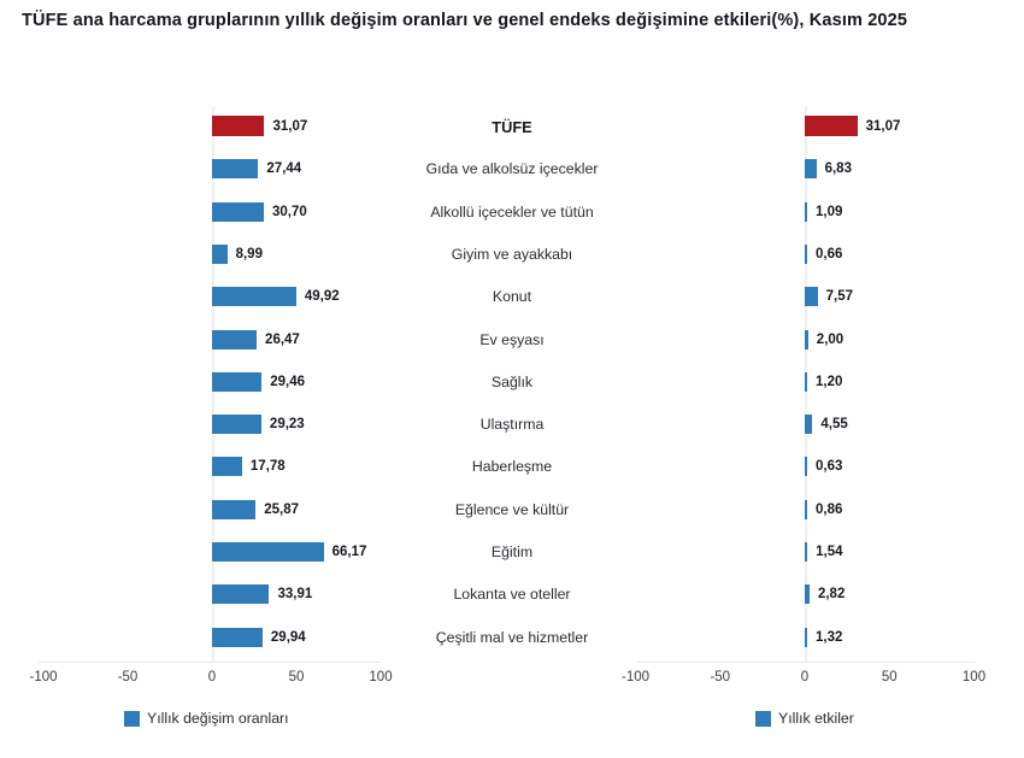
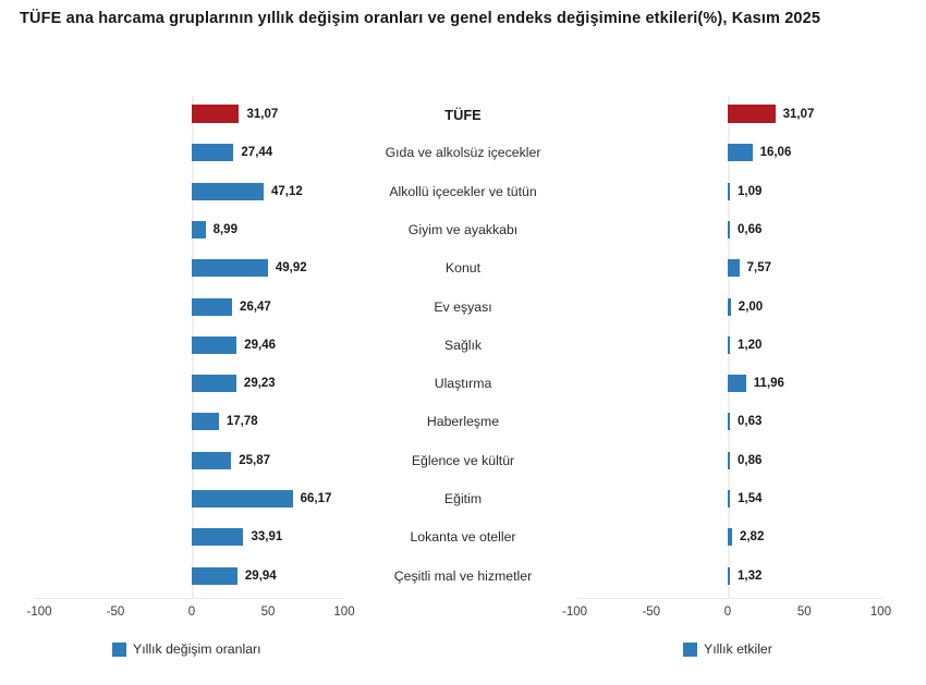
Yıllık etkiler/Gıda ve alkolsüz içecekler: 6,83 -> 16,06
Yıllık değişim oranları/Alkollü içecekler ve tütün: 30,70 -> 47,12
Yıllık etkiler/Ulaştırma: 4,55 -> 11,96
